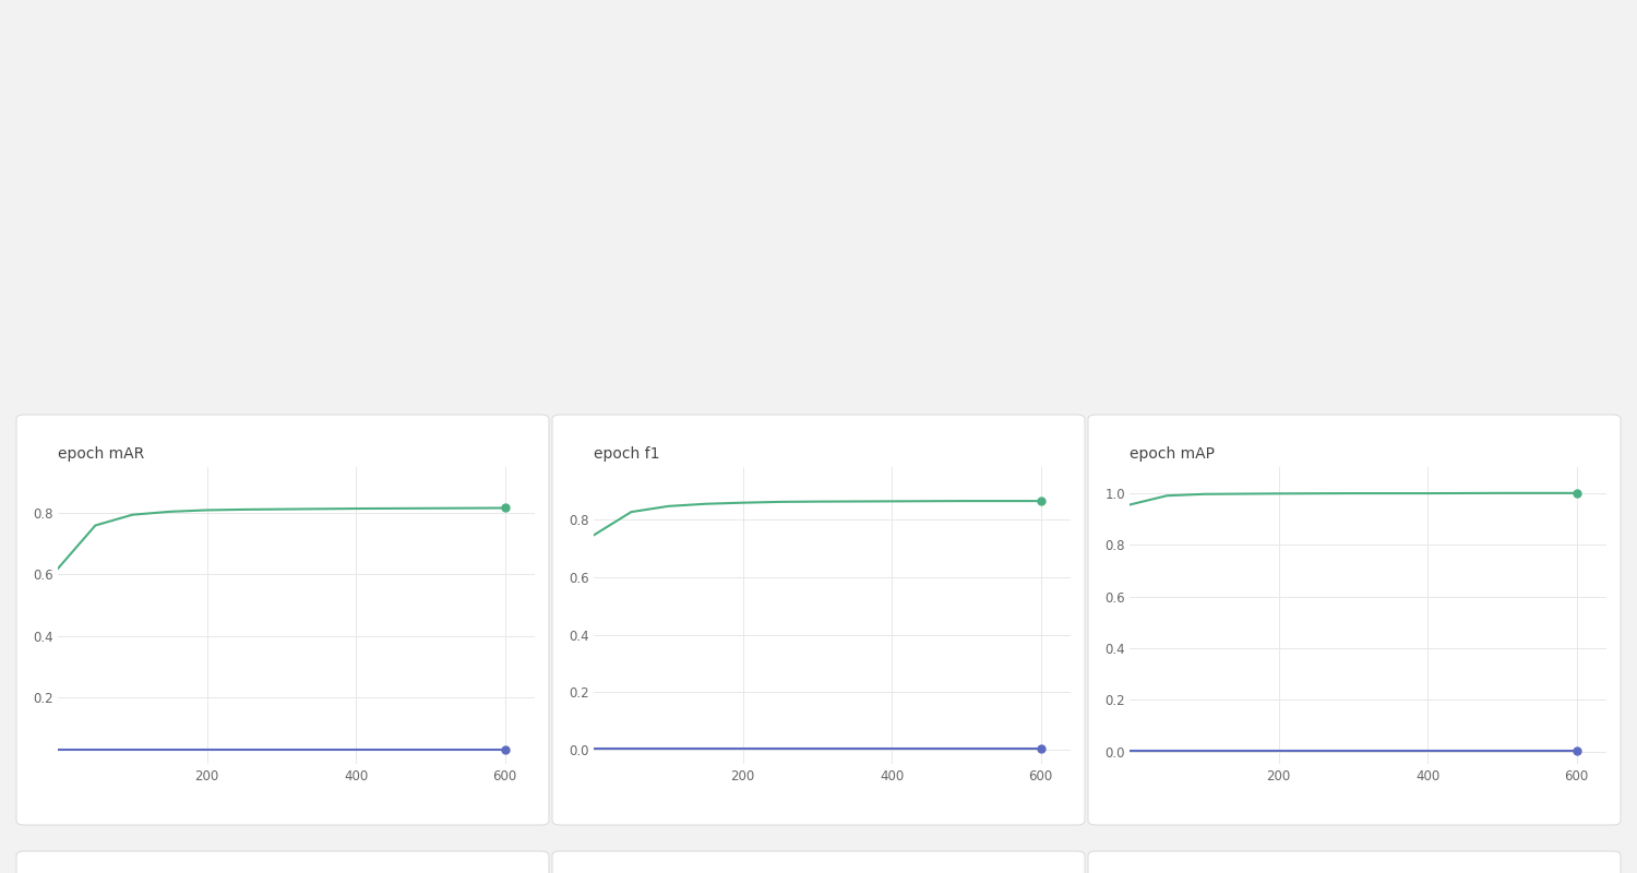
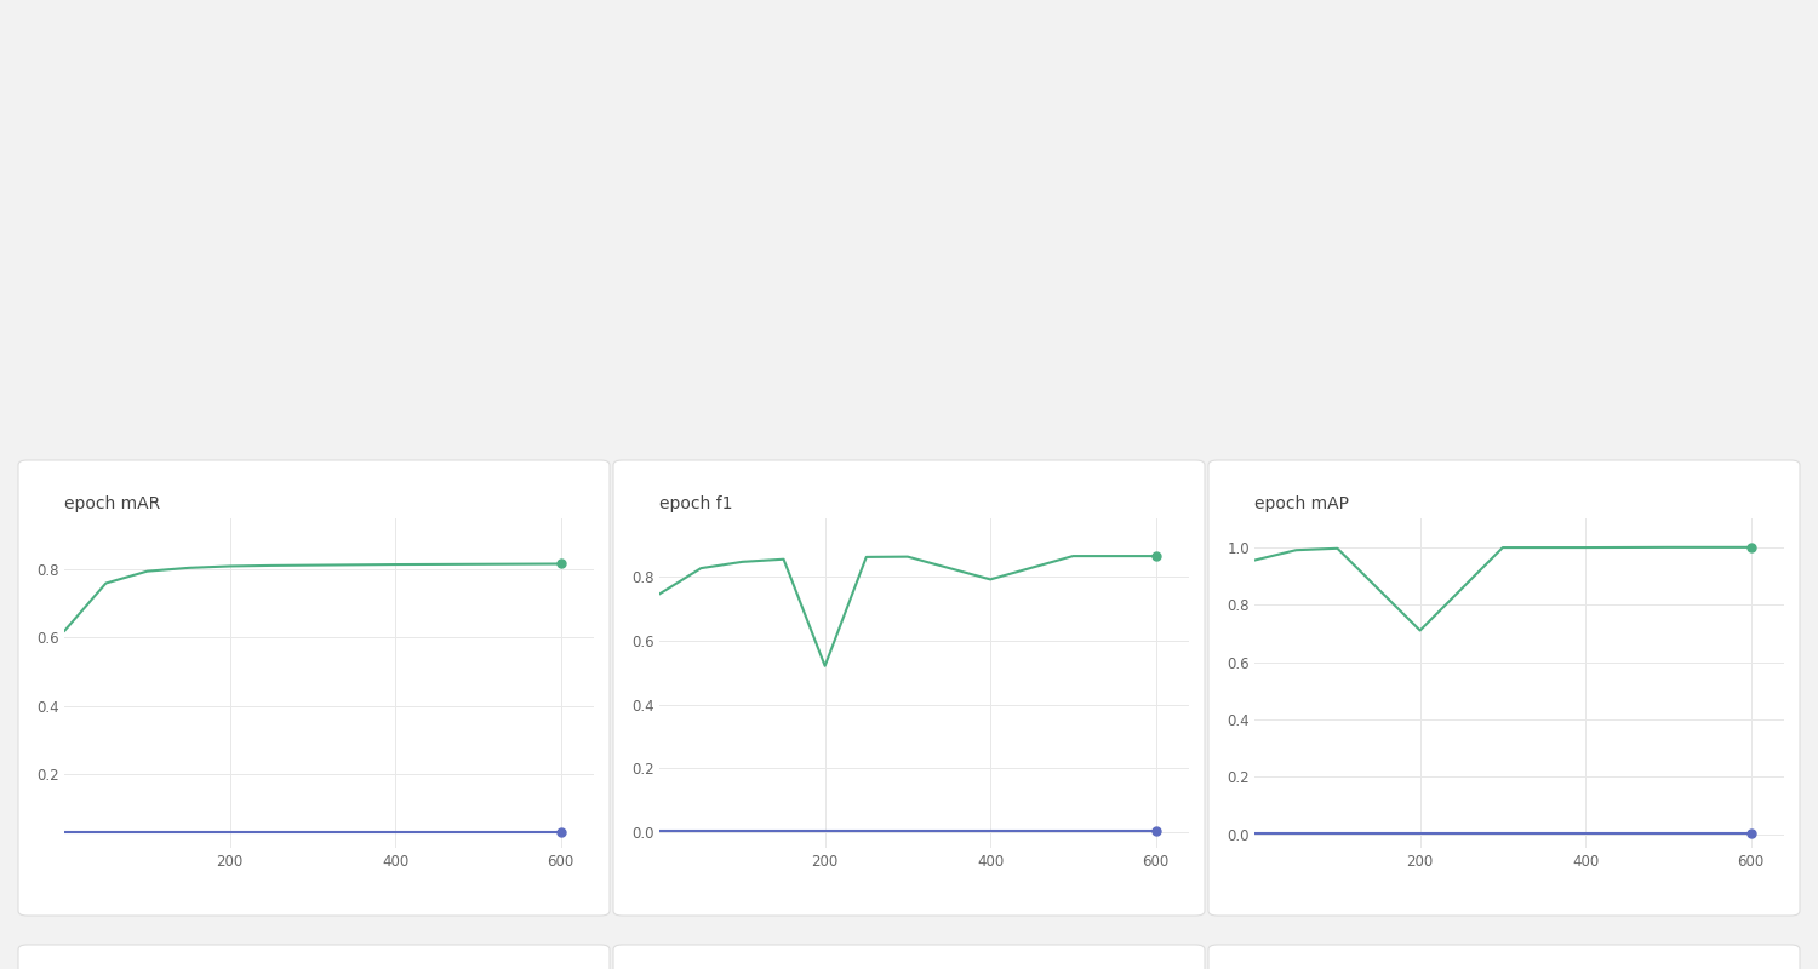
epoch f1/200: 0.857 -> 0.520
epoch f1/400: 0.862 -> 0.790
epoch mAP/200: 0.998 -> 0.710
